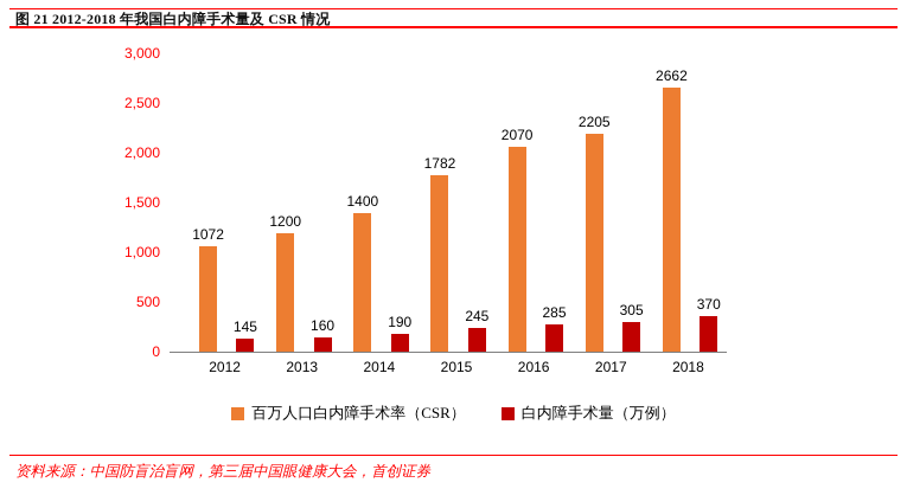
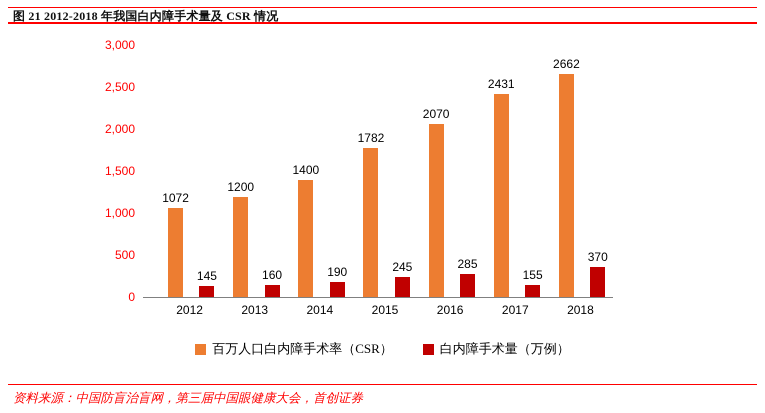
百万人口白内障手术率（CSR）/2017: 2205 -> 2431
白内障手术量（万例）/2017: 305 -> 155
